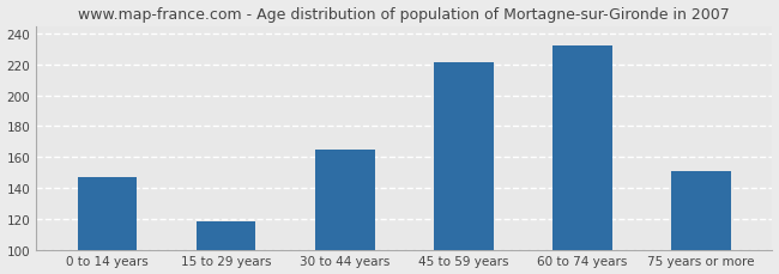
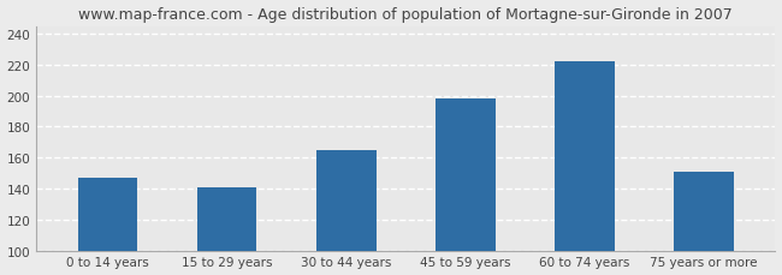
15 to 29 years: 118 -> 141
45 to 59 years: 221 -> 198
60 to 74 years: 232 -> 222
